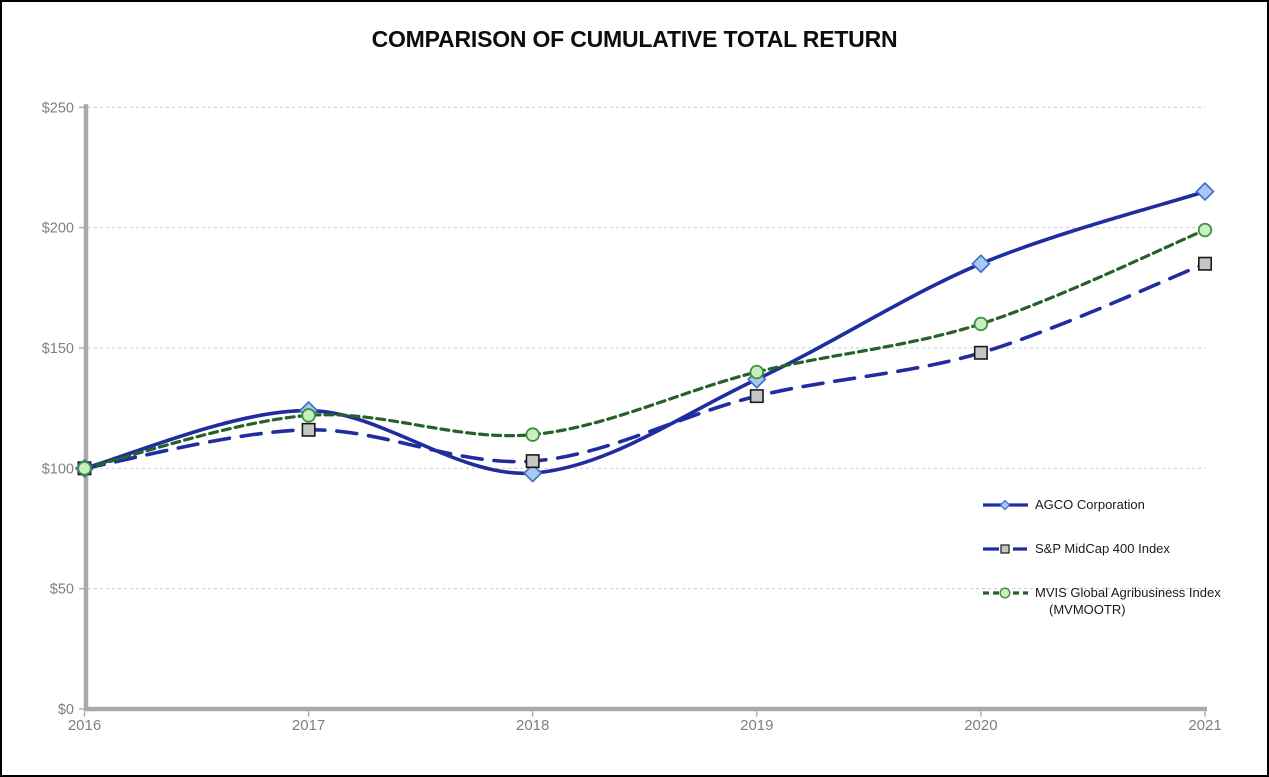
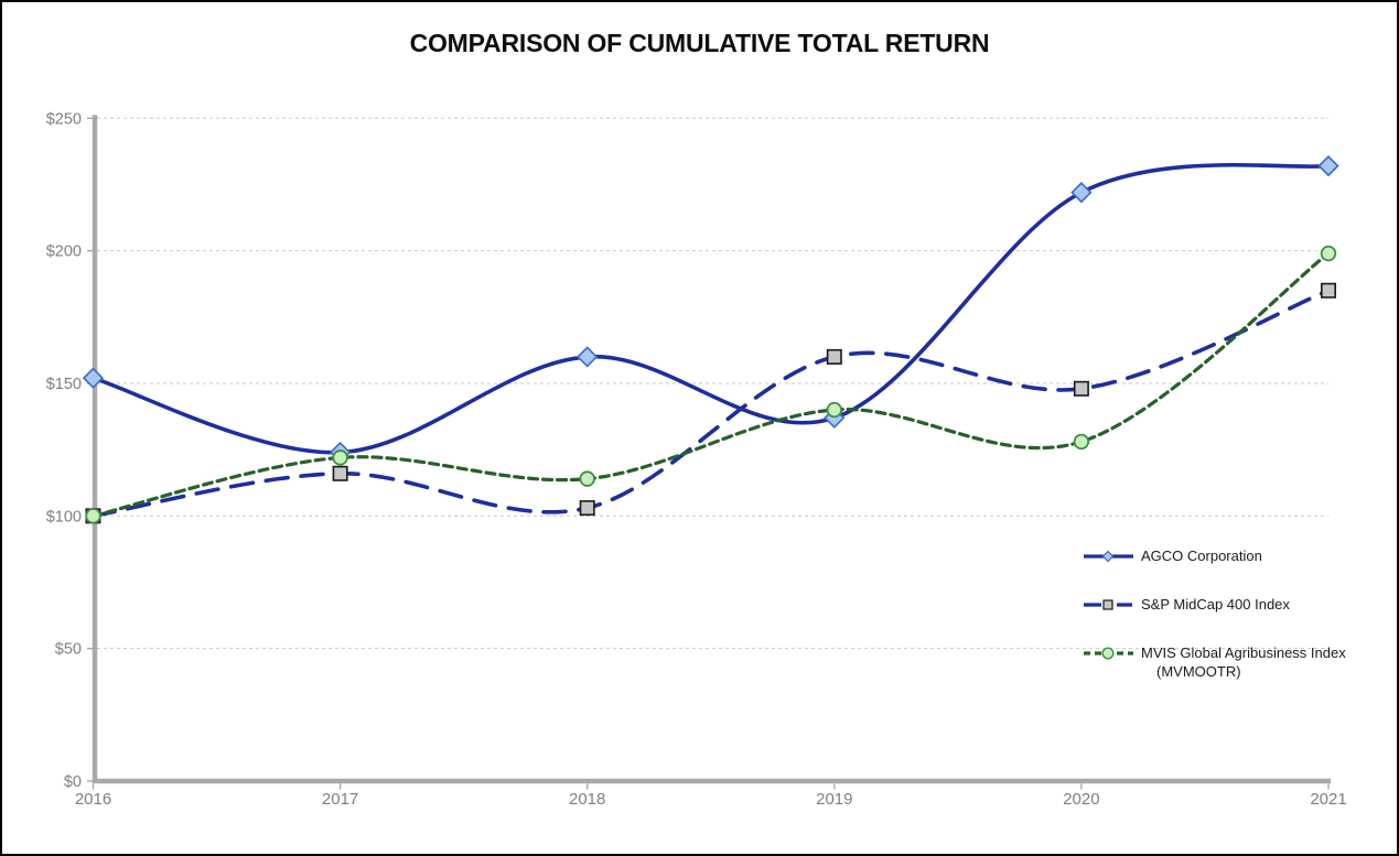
AGCO Corporation/2016: $100 -> $152
AGCO Corporation/2018: $98 -> $160
S&P MidCap 400 Index/2019: $130 -> $160
AGCO Corporation/2020: $185 -> $222
MVIS Global Agribusiness Index (MVMOOTR)/2020: $160 -> $128
AGCO Corporation/2021: $215 -> $232
